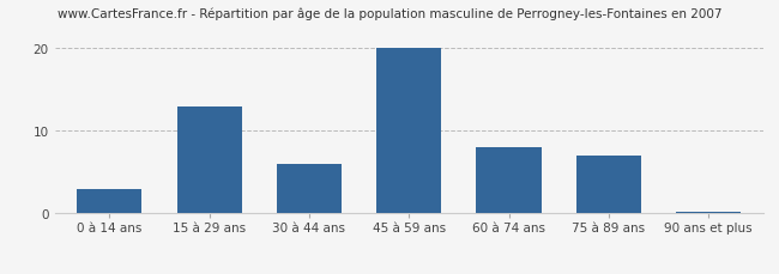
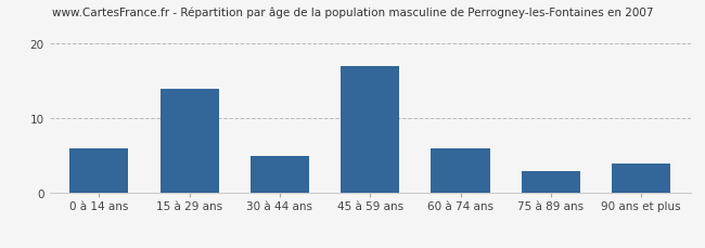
0 à 14 ans: 3.0 -> 6.0
15 à 29 ans: 13.0 -> 14.0
30 à 44 ans: 6.0 -> 5.0
45 à 59 ans: 20.0 -> 17.0
60 à 74 ans: 8.0 -> 6.0
75 à 89 ans: 7.0 -> 3.0
90 ans et plus: 0.2 -> 4.0
